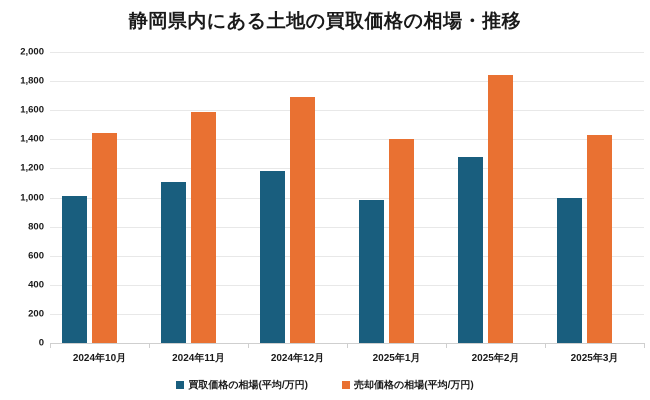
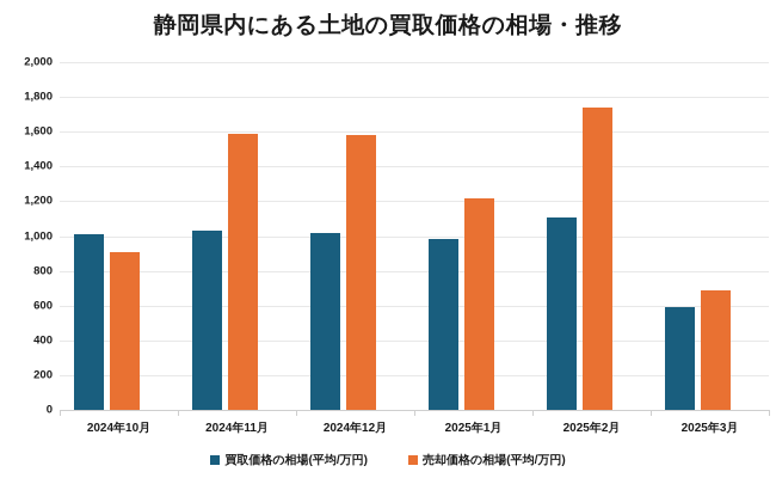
売却価格の相場(平均/万円)/2024年10月: 1440 -> 910
買取価格の相場(平均/万円)/2024年11月: 1110 -> 1030
買取価格の相場(平均/万円)/2024年12月: 1180 -> 1020
売却価格の相場(平均/万円)/2024年12月: 1690 -> 1580
売却価格の相場(平均/万円)/2025年1月: 1400 -> 1220
買取価格の相場(平均/万円)/2025年2月: 1280 -> 1110
売却価格の相場(平均/万円)/2025年2月: 1840 -> 1740
買取価格の相場(平均/万円)/2025年3月: 1000 -> 590
売却価格の相場(平均/万円)/2025年3月: 1430 -> 690
